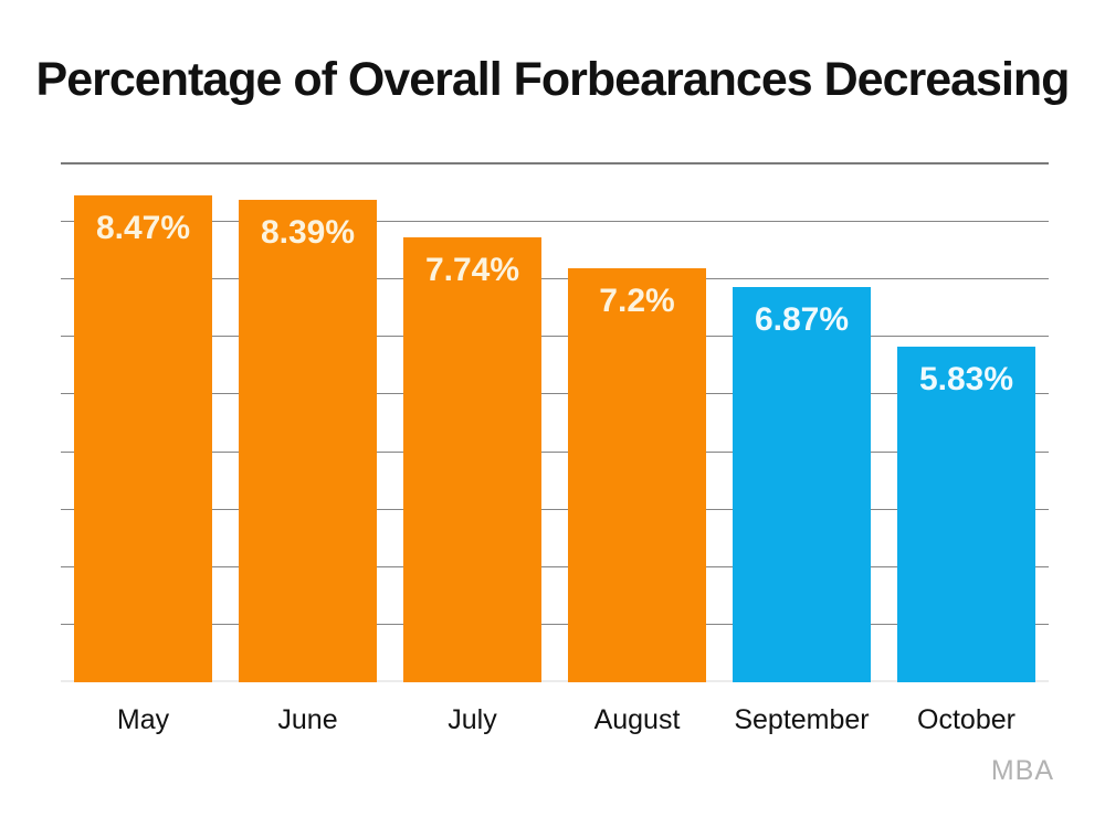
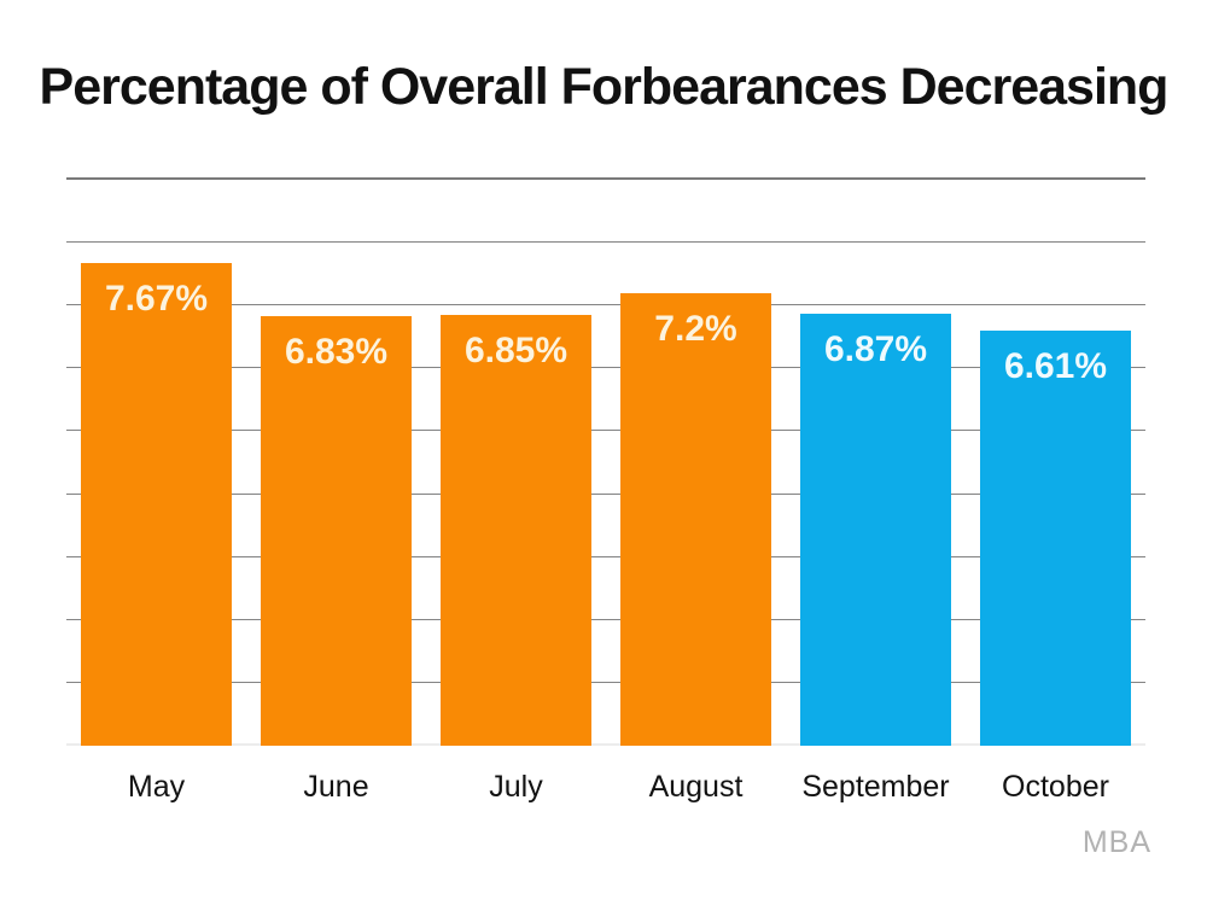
May: 8.47% -> 7.67%
June: 8.39% -> 6.83%
July: 7.74% -> 6.85%
October: 5.83% -> 6.61%
